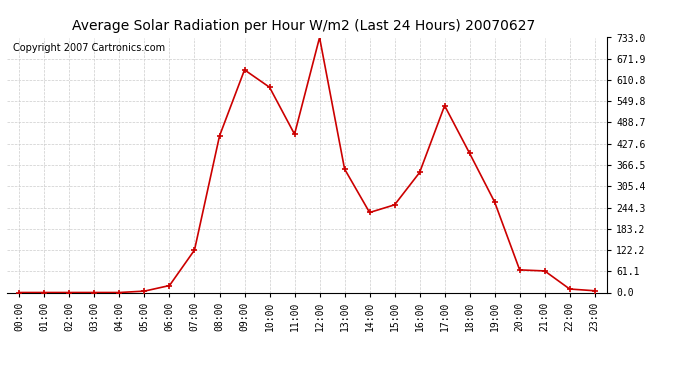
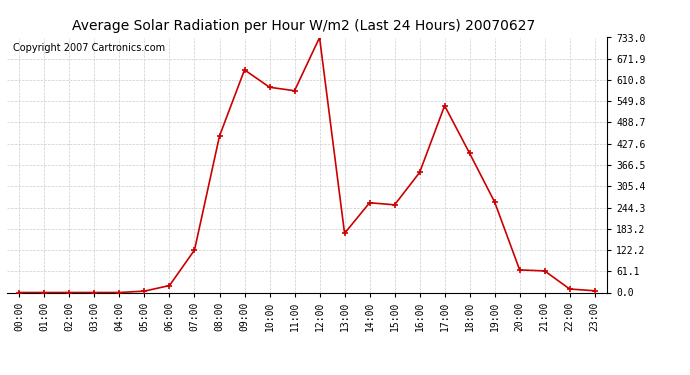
11:00: 455 -> 580
13:00: 355 -> 170
14:00: 230 -> 258
